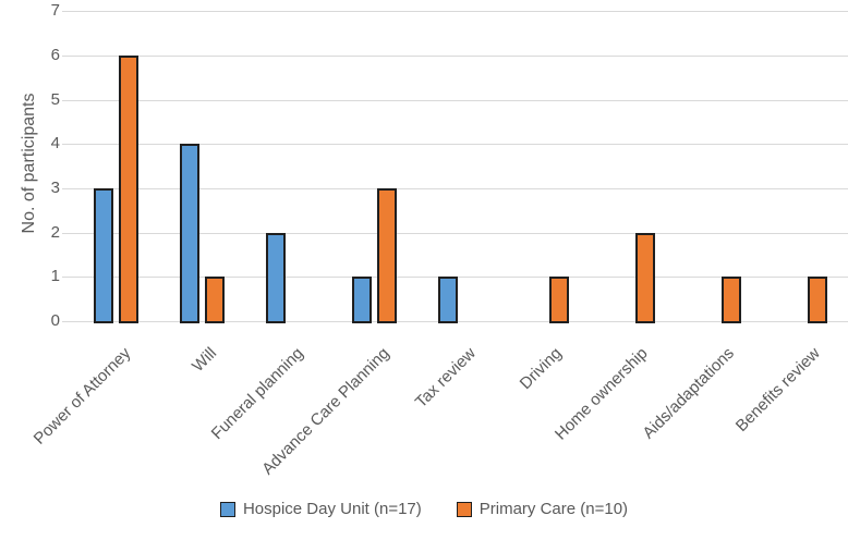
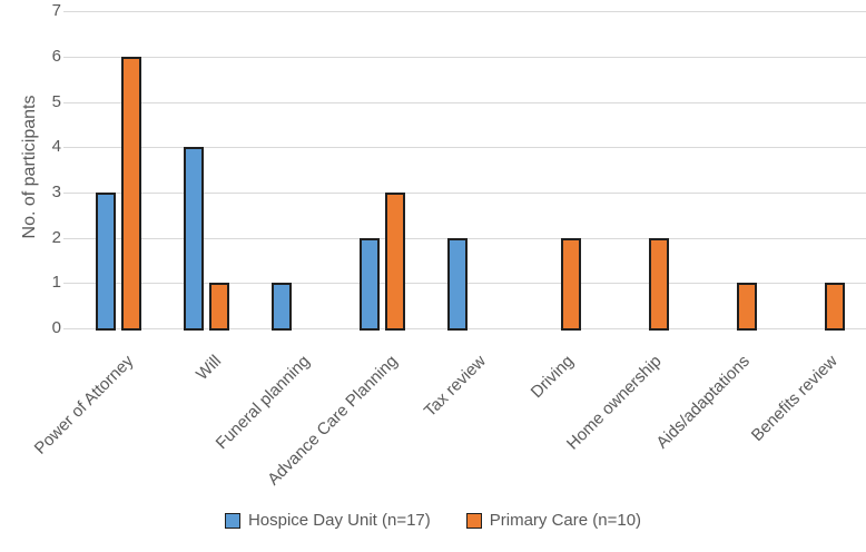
Hospice Day Unit (n=17)/Funeral planning: 2 -> 1
Hospice Day Unit (n=17)/Advance Care Planning: 1 -> 2
Hospice Day Unit (n=17)/Tax review: 1 -> 2
Primary Care (n=10)/Driving: 1 -> 2
